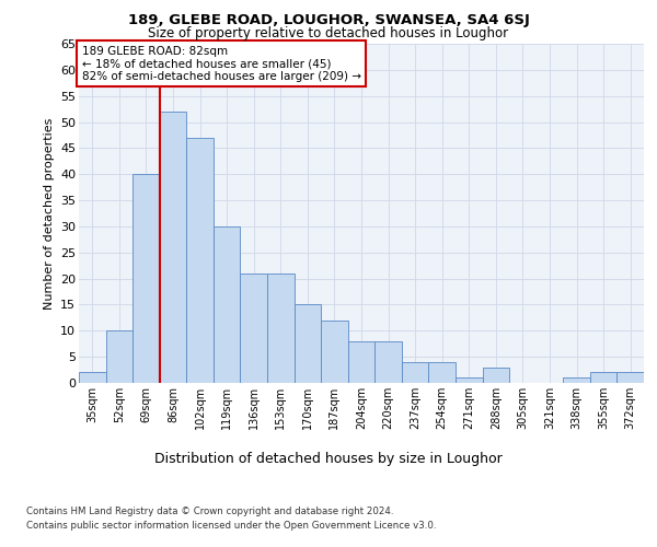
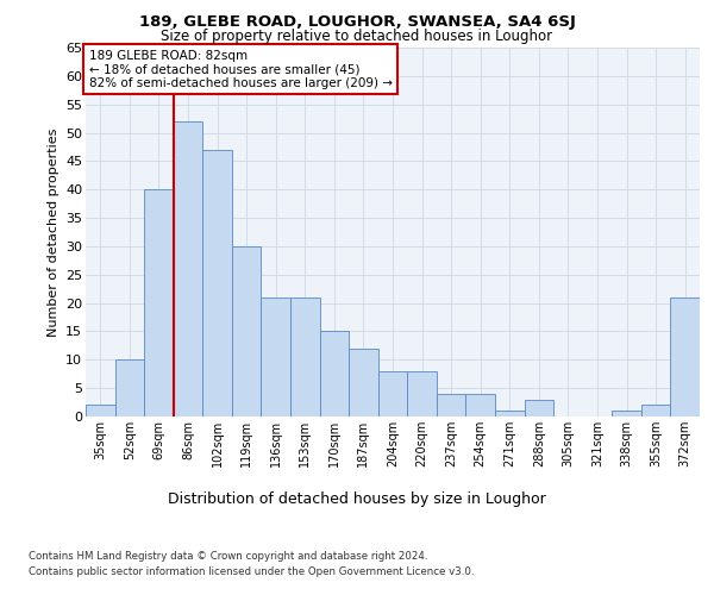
372sqm: 2 -> 21
